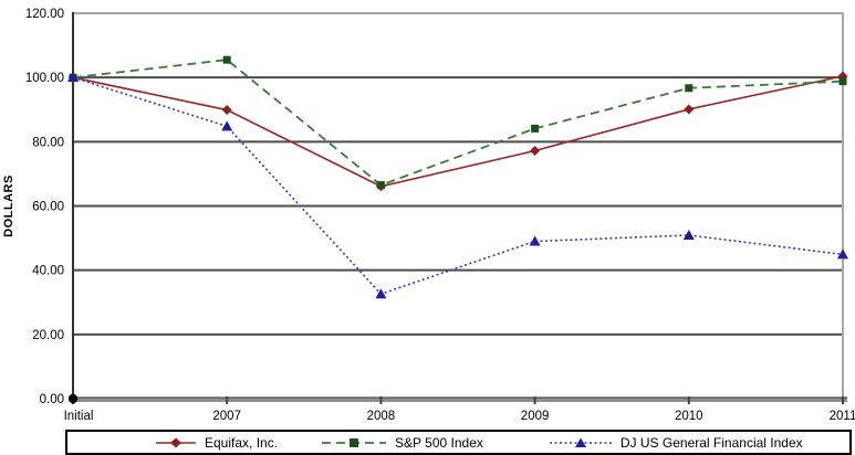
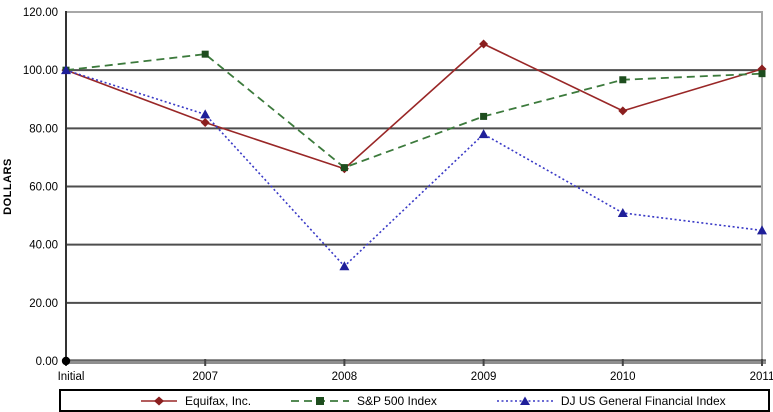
Equifax, Inc./2007: 90 -> 82
Equifax, Inc./2009: 77 -> 109
DJ US General Financial Index/2009: 49 -> 78
Equifax, Inc./2010: 90 -> 86
